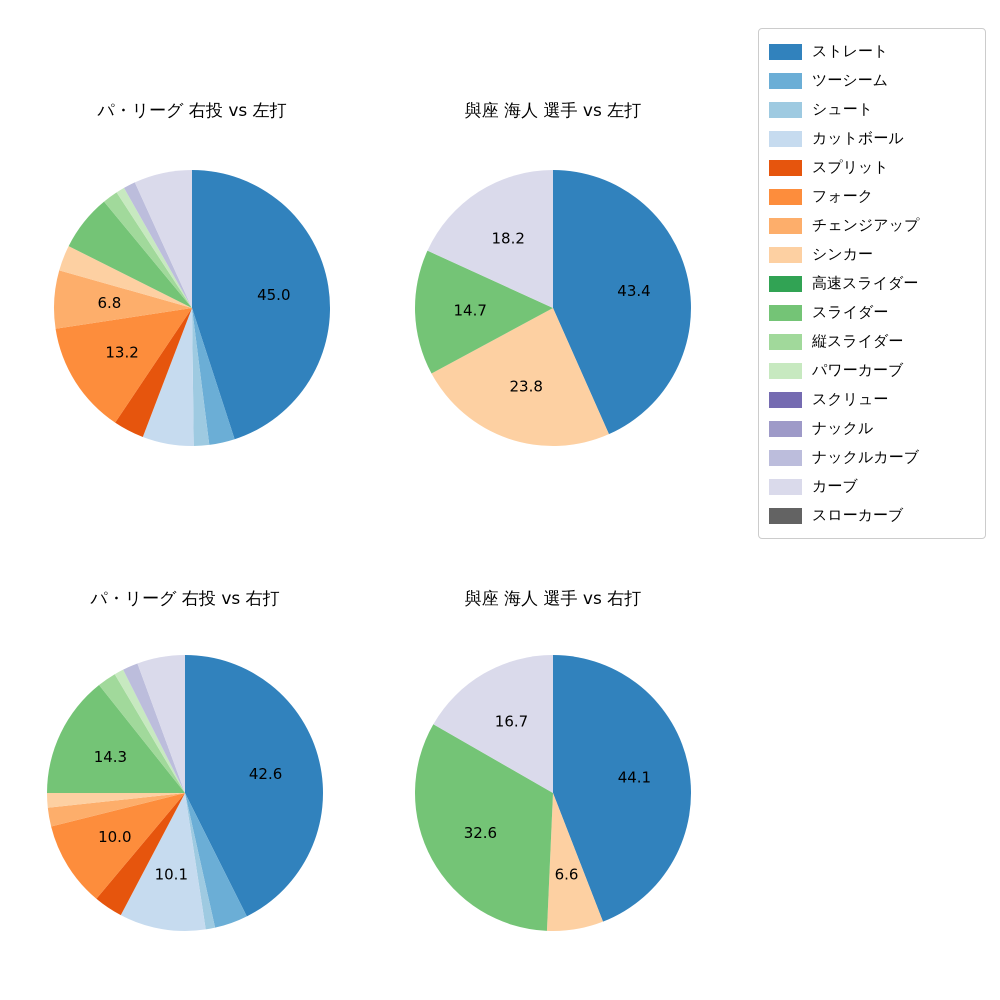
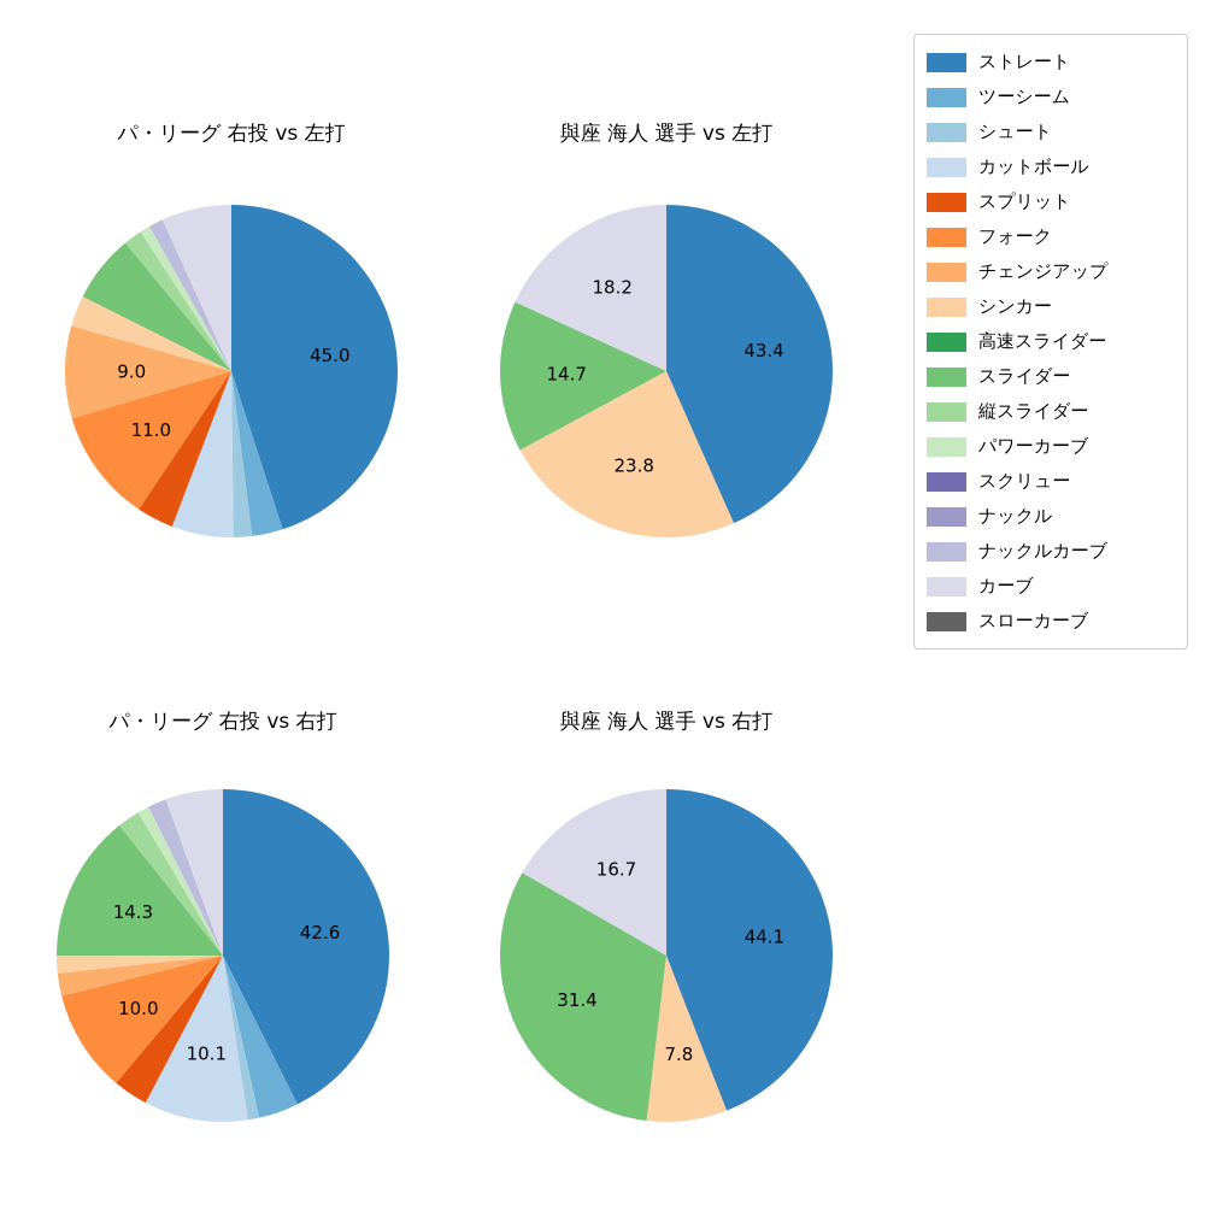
パ・リーグ 右投 vs 左打/フォーク: 13.2 -> 11.0
パ・リーグ 右投 vs 左打/チェンジアップ: 6.8 -> 9.0
與座 海人 選手 vs 右打/シンカー: 6.6 -> 7.8
與座 海人 選手 vs 右打/スライダー: 32.6 -> 31.4
